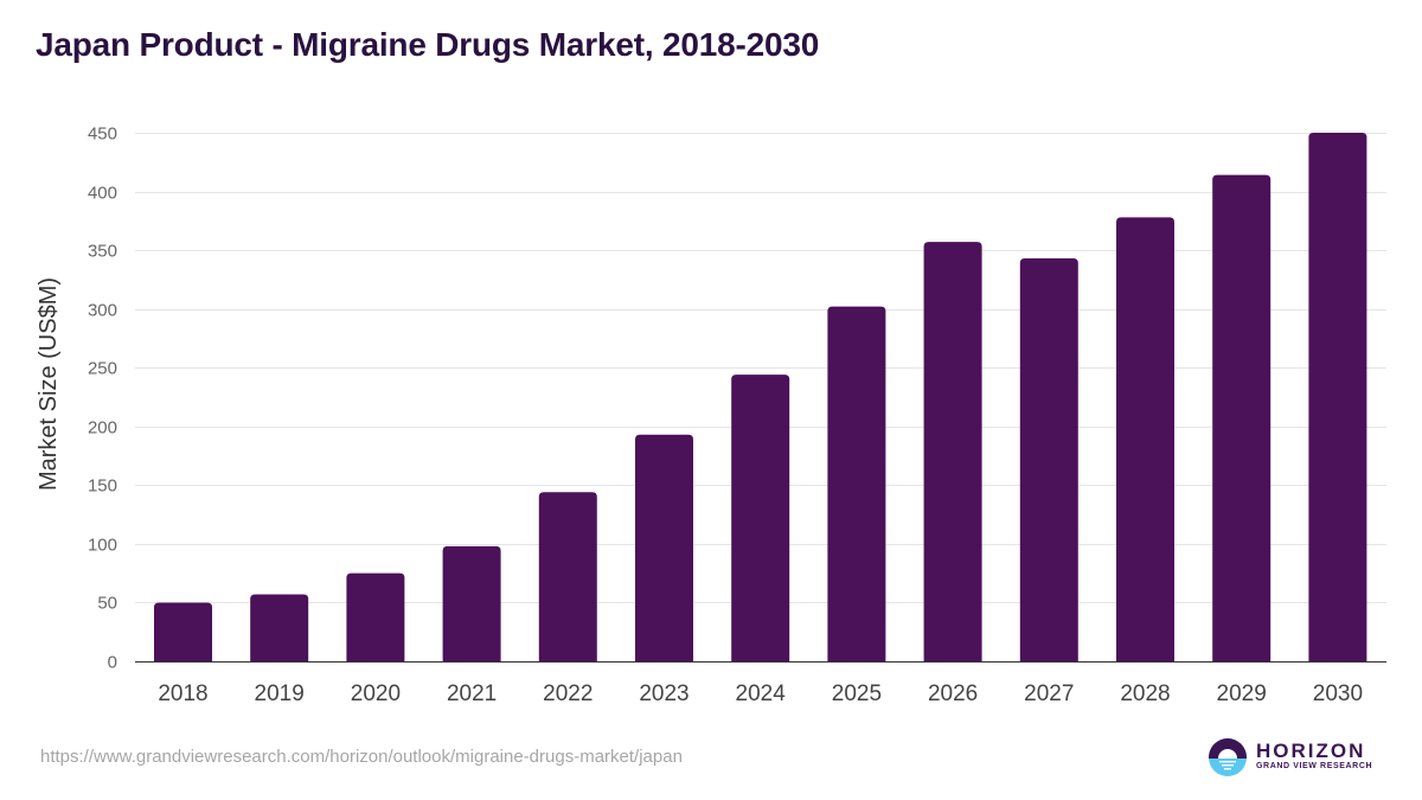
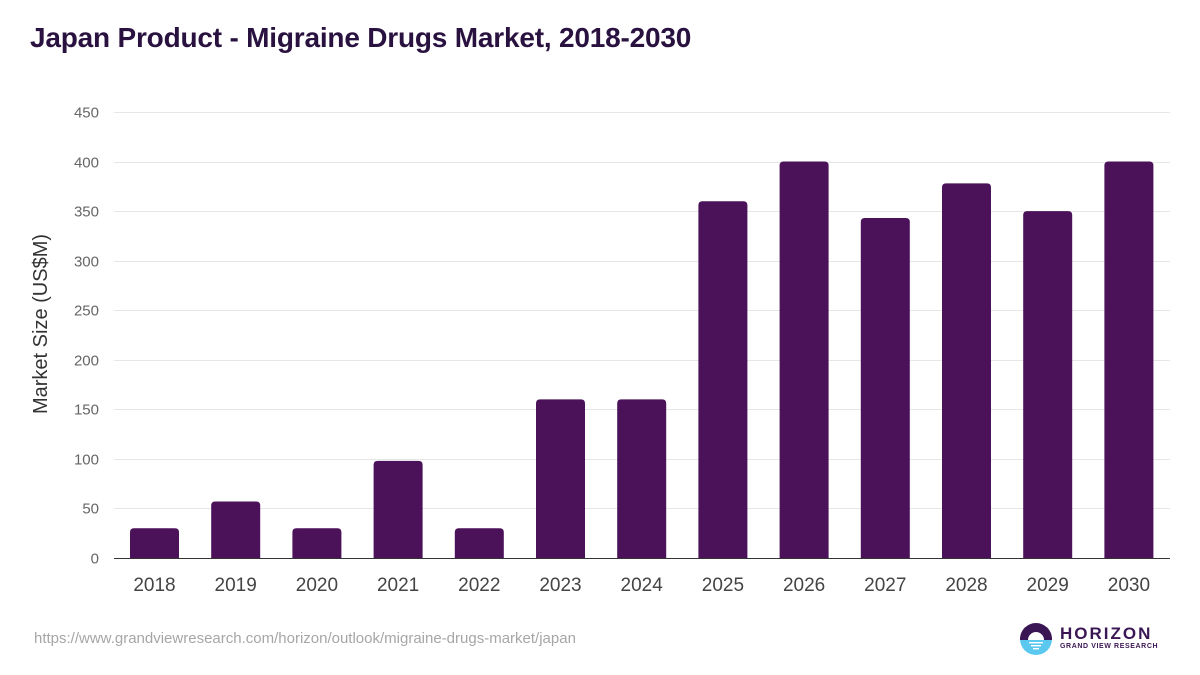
2018: 50 -> 30
2020: 80 -> 30
2022: 140 -> 30
2023: 190 -> 160
2024: 240 -> 160
2025: 300 -> 360
2026: 360 -> 400
2029: 410 -> 350
2030: 450 -> 400
